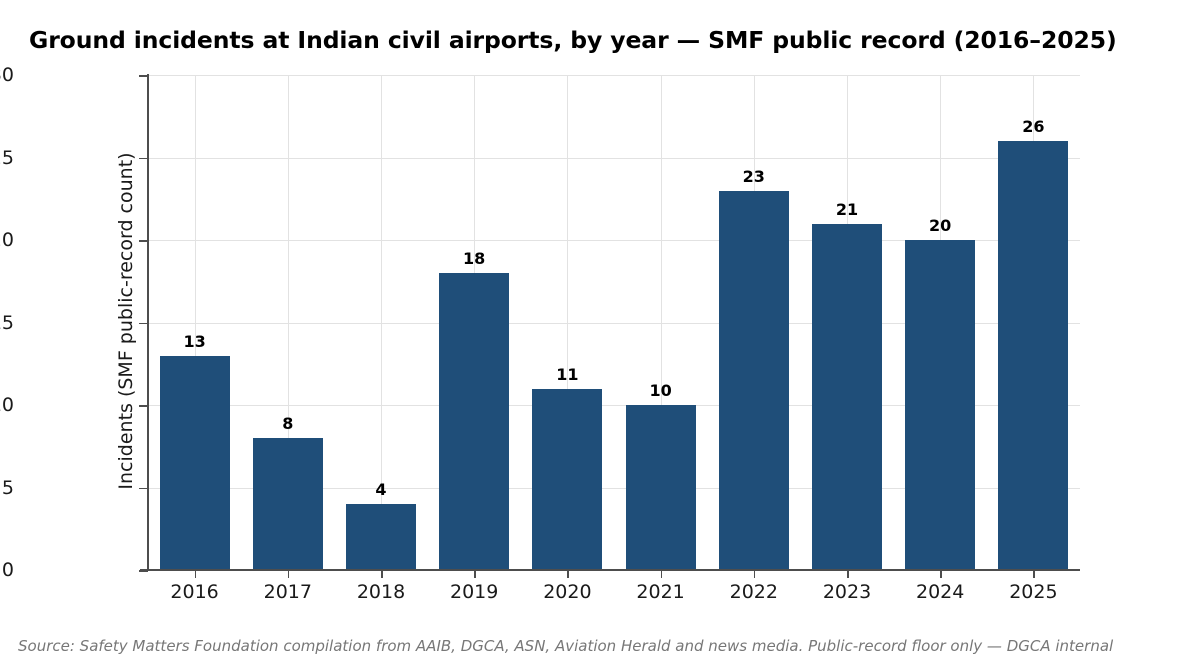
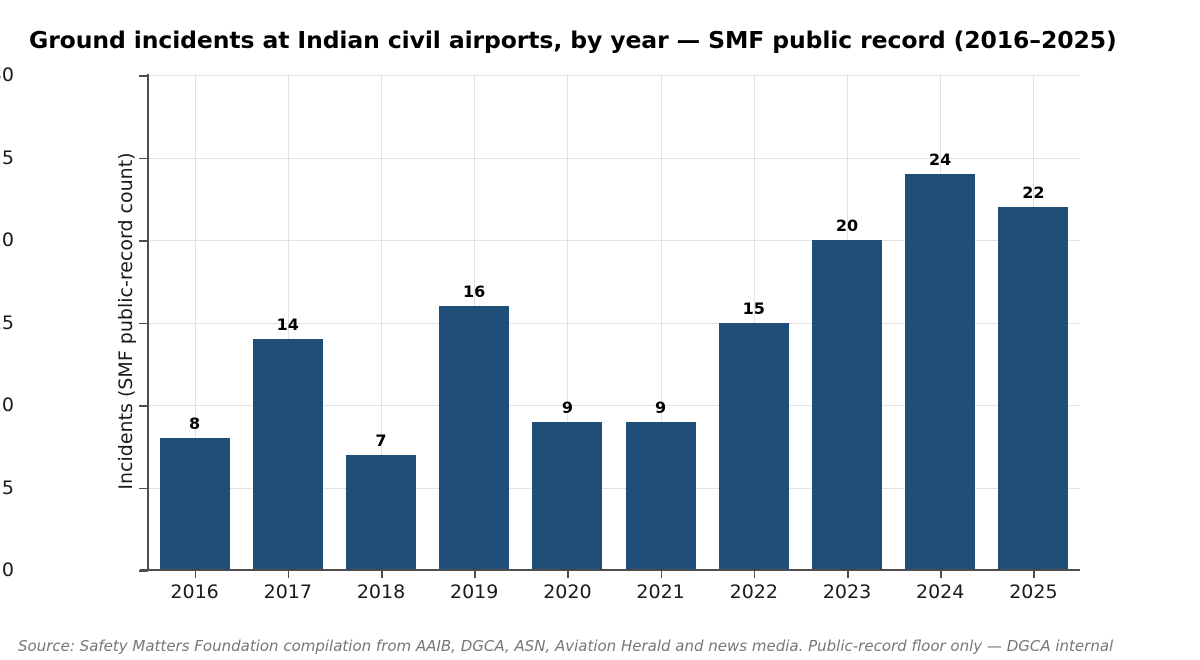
2016: 13 -> 8
2017: 8 -> 14
2018: 4 -> 7
2019: 18 -> 16
2020: 11 -> 9
2021: 10 -> 9
2022: 23 -> 15
2023: 21 -> 20
2024: 20 -> 24
2025: 26 -> 22
